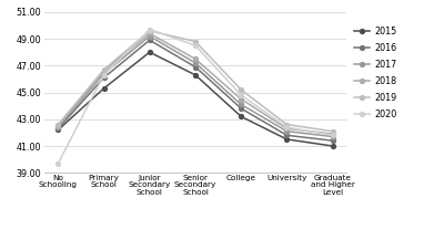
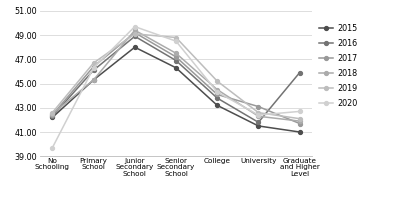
2018/Primary School: 46.6 -> 45.3
2019/Junior Secondary School: 49.6 -> 49.1
2020/College: 44.8 -> 44.3
2017/University: 42.1 -> 43.1
2016/Graduate and Higher Level: 41.4 -> 45.9
2020/Graduate and Higher Level: 41.8 -> 42.7
